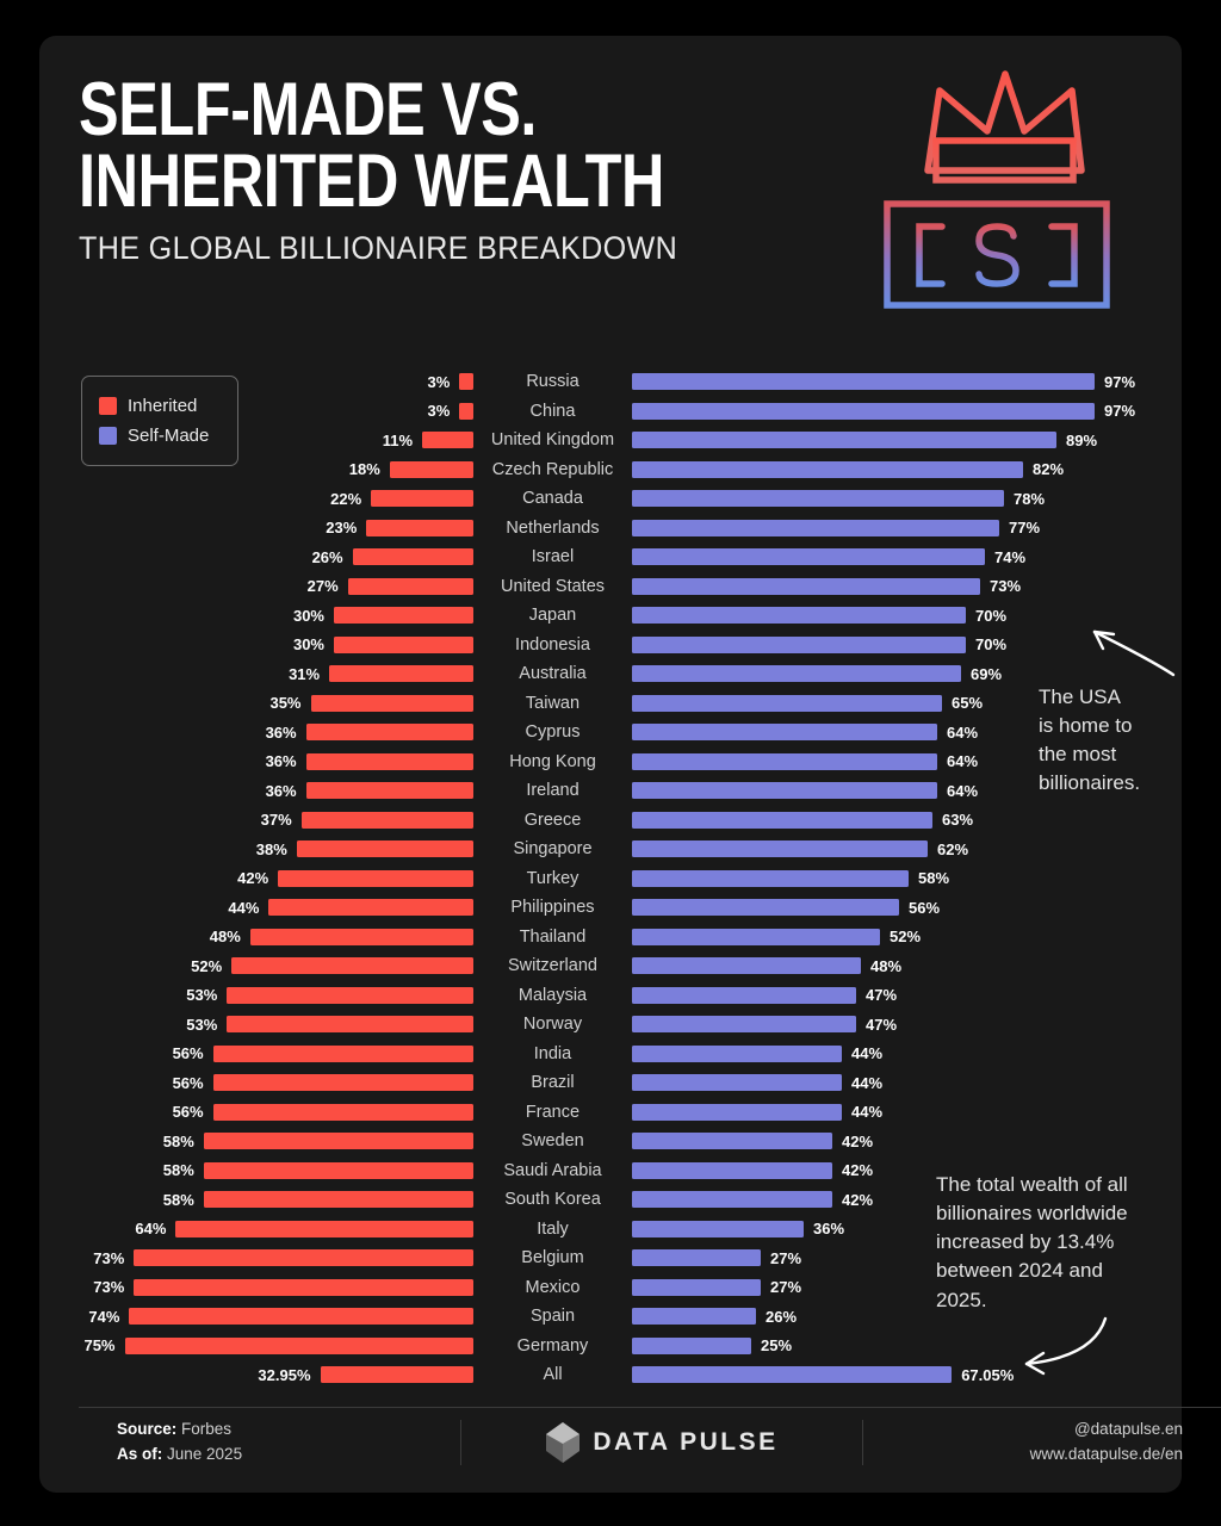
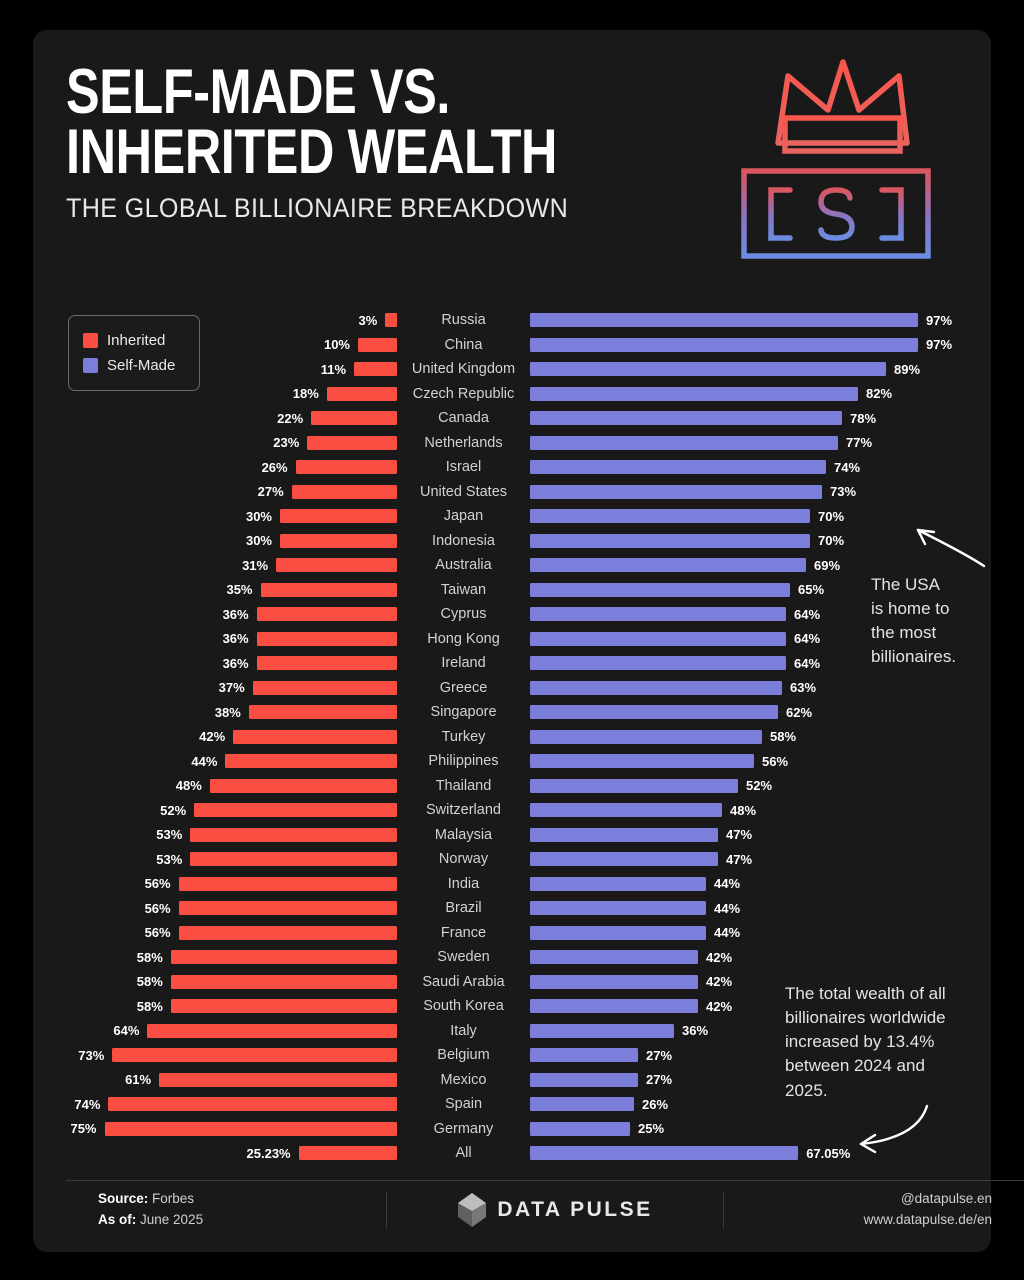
Inherited/China: 3% -> 10%
Inherited/Mexico: 73% -> 61%
Inherited/All: 32.95% -> 25.23%
